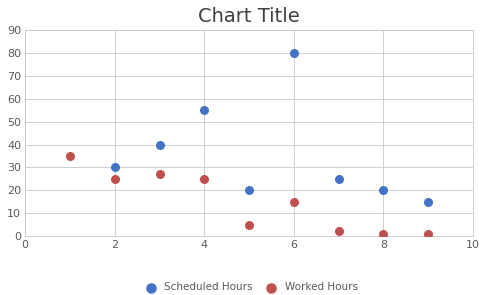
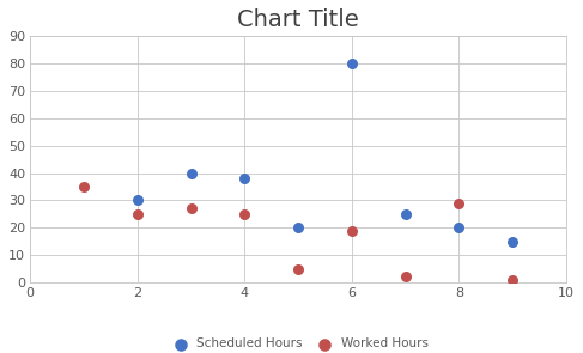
Scheduled Hours/4: 55 -> 38
Worked Hours/6: 15 -> 19
Worked Hours/8: 1 -> 29
